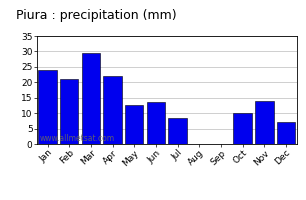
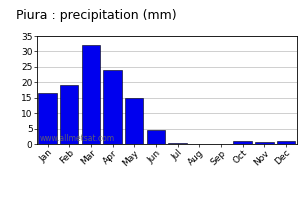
Jan: 24.0 -> 16.5
Feb: 21.0 -> 19.0
Mar: 29.5 -> 32.0
Apr: 22.0 -> 24.0
May: 12.5 -> 15.0
Jun: 13.5 -> 4.5
Jul: 8.5 -> 0.3
Oct: 10.0 -> 1.0
Nov: 14.0 -> 0.5
Dec: 7.0 -> 1.0
